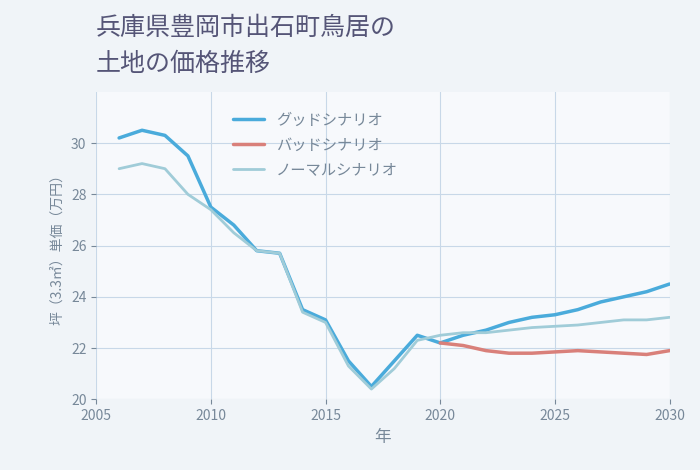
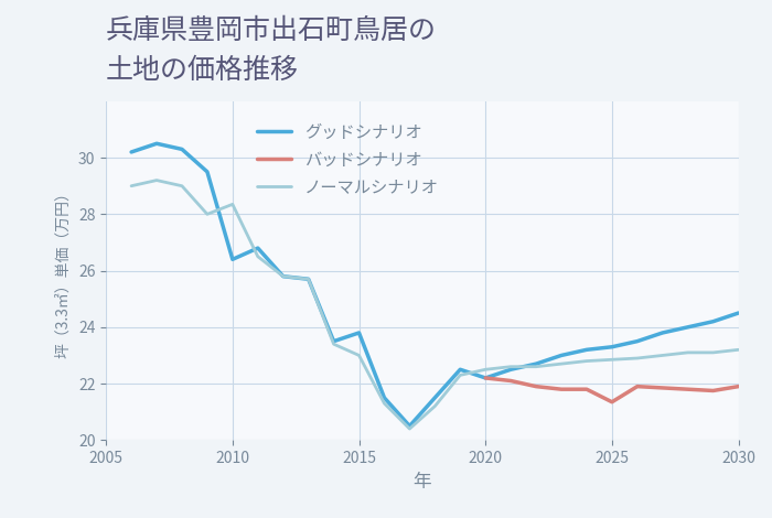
グッドシナリオ/2010: 27.5 -> 26.4
ノーマルシナリオ/2010: 27.40 -> 28.35
グッドシナリオ/2015: 23.1 -> 23.8
バッドシナリオ/2025: 21.85 -> 21.35
